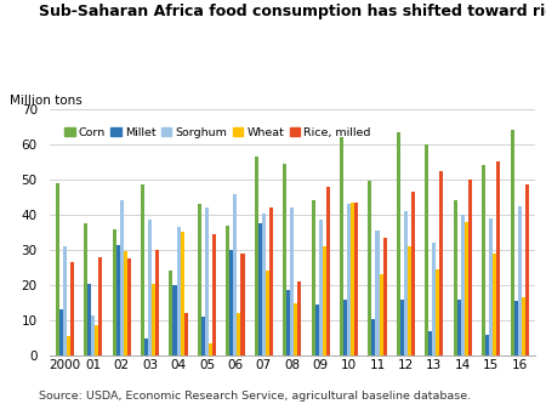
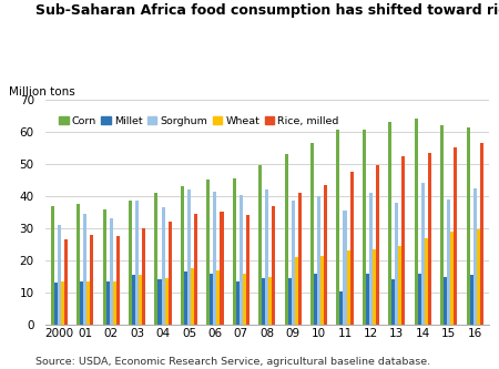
Corn/2000: 49.0 -> 37.0
Wheat/2000: 5.5 -> 13.5
Millet/01: 20.5 -> 13.5
Sorghum/01: 11.5 -> 34.5
Wheat/01: 8.5 -> 13.5
Millet/02: 31.5 -> 13.5
Sorghum/02: 44.0 -> 33.0
Wheat/02: 29.5 -> 13.5
Corn/03: 48.5 -> 38.5
Millet/03: 5.0 -> 15.5
Wheat/03: 20.5 -> 15.5
Corn/04: 24.0 -> 41.0
Millet/04: 20.0 -> 14.0
Wheat/04: 35.0 -> 14.5
Rice, milled/04: 12.0 -> 32.0
Millet/05: 11.0 -> 16.5
Wheat/05: 3.5 -> 17.5
Corn/06: 37.0 -> 45.0
Millet/06: 30.0 -> 16.0
Sorghum/06: 46.0 -> 41.5
Wheat/06: 12.0 -> 17.0
Rice, milled/06: 29.0 -> 35.0
Corn/07: 56.5 -> 45.5
Millet/07: 37.5 -> 13.5
Wheat/07: 24.0 -> 16.0
Rice, milled/07: 42.0 -> 34.0
Corn/08: 54.5 -> 49.5
Millet/08: 18.5 -> 14.5
Rice, milled/08: 21.0 -> 37.0
Corn/09: 44.0 -> 53.0
Wheat/09: 31.0 -> 21.0
Rice, milled/09: 48.0 -> 41.0
Corn/10: 62.0 -> 56.5
Sorghum/10: 43.0 -> 40.0
Wheat/10: 43.5 -> 21.5
Corn/11: 49.5 -> 60.5
Rice, milled/11: 33.5 -> 47.5
Corn/12: 63.5 -> 60.5
Wheat/12: 31.0 -> 23.5
Rice, milled/12: 46.5 -> 49.5
Corn/13: 60.0 -> 63.0
Millet/13: 7.0 -> 14.0
Sorghum/13: 32.0 -> 38.0
Corn/14: 44.0 -> 64.0
Sorghum/14: 40.0 -> 44.0
Wheat/14: 38.0 -> 27.0
Rice, milled/14: 50.0 -> 53.5
Corn/15: 54.0 -> 62.0
Millet/15: 6.0 -> 15.0
Corn/16: 64.0 -> 61.5
Wheat/16: 16.5 -> 29.5
Rice, milled/16: 48.5 -> 56.5
